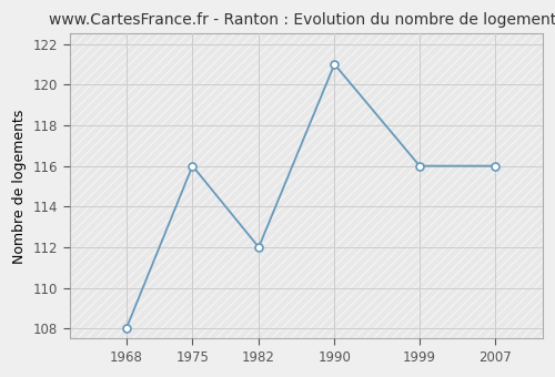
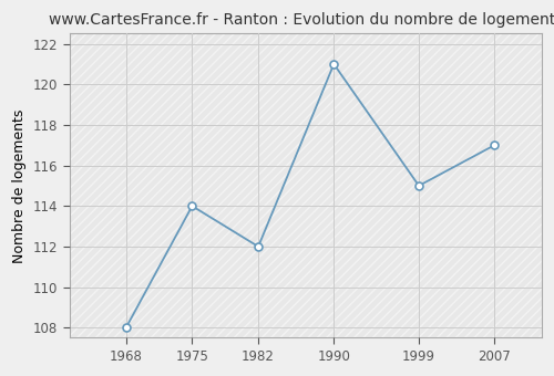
1975: 116 -> 114
1999: 116 -> 115
2007: 116 -> 117
